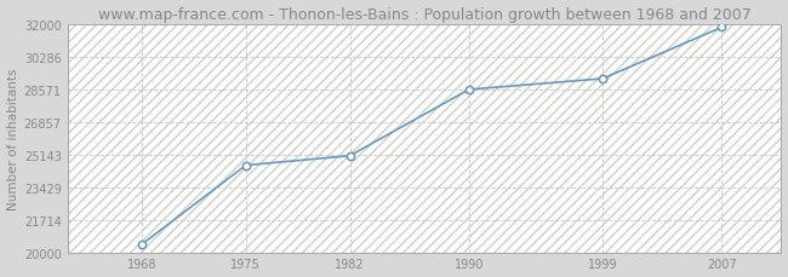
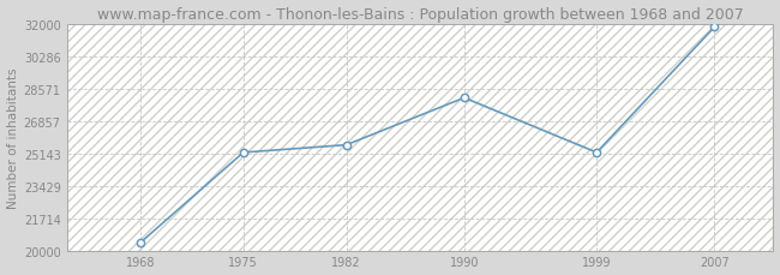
1975: 24600 -> 25200
1982: 25100 -> 25600
1990: 28600 -> 28100
1999: 29100 -> 25200
